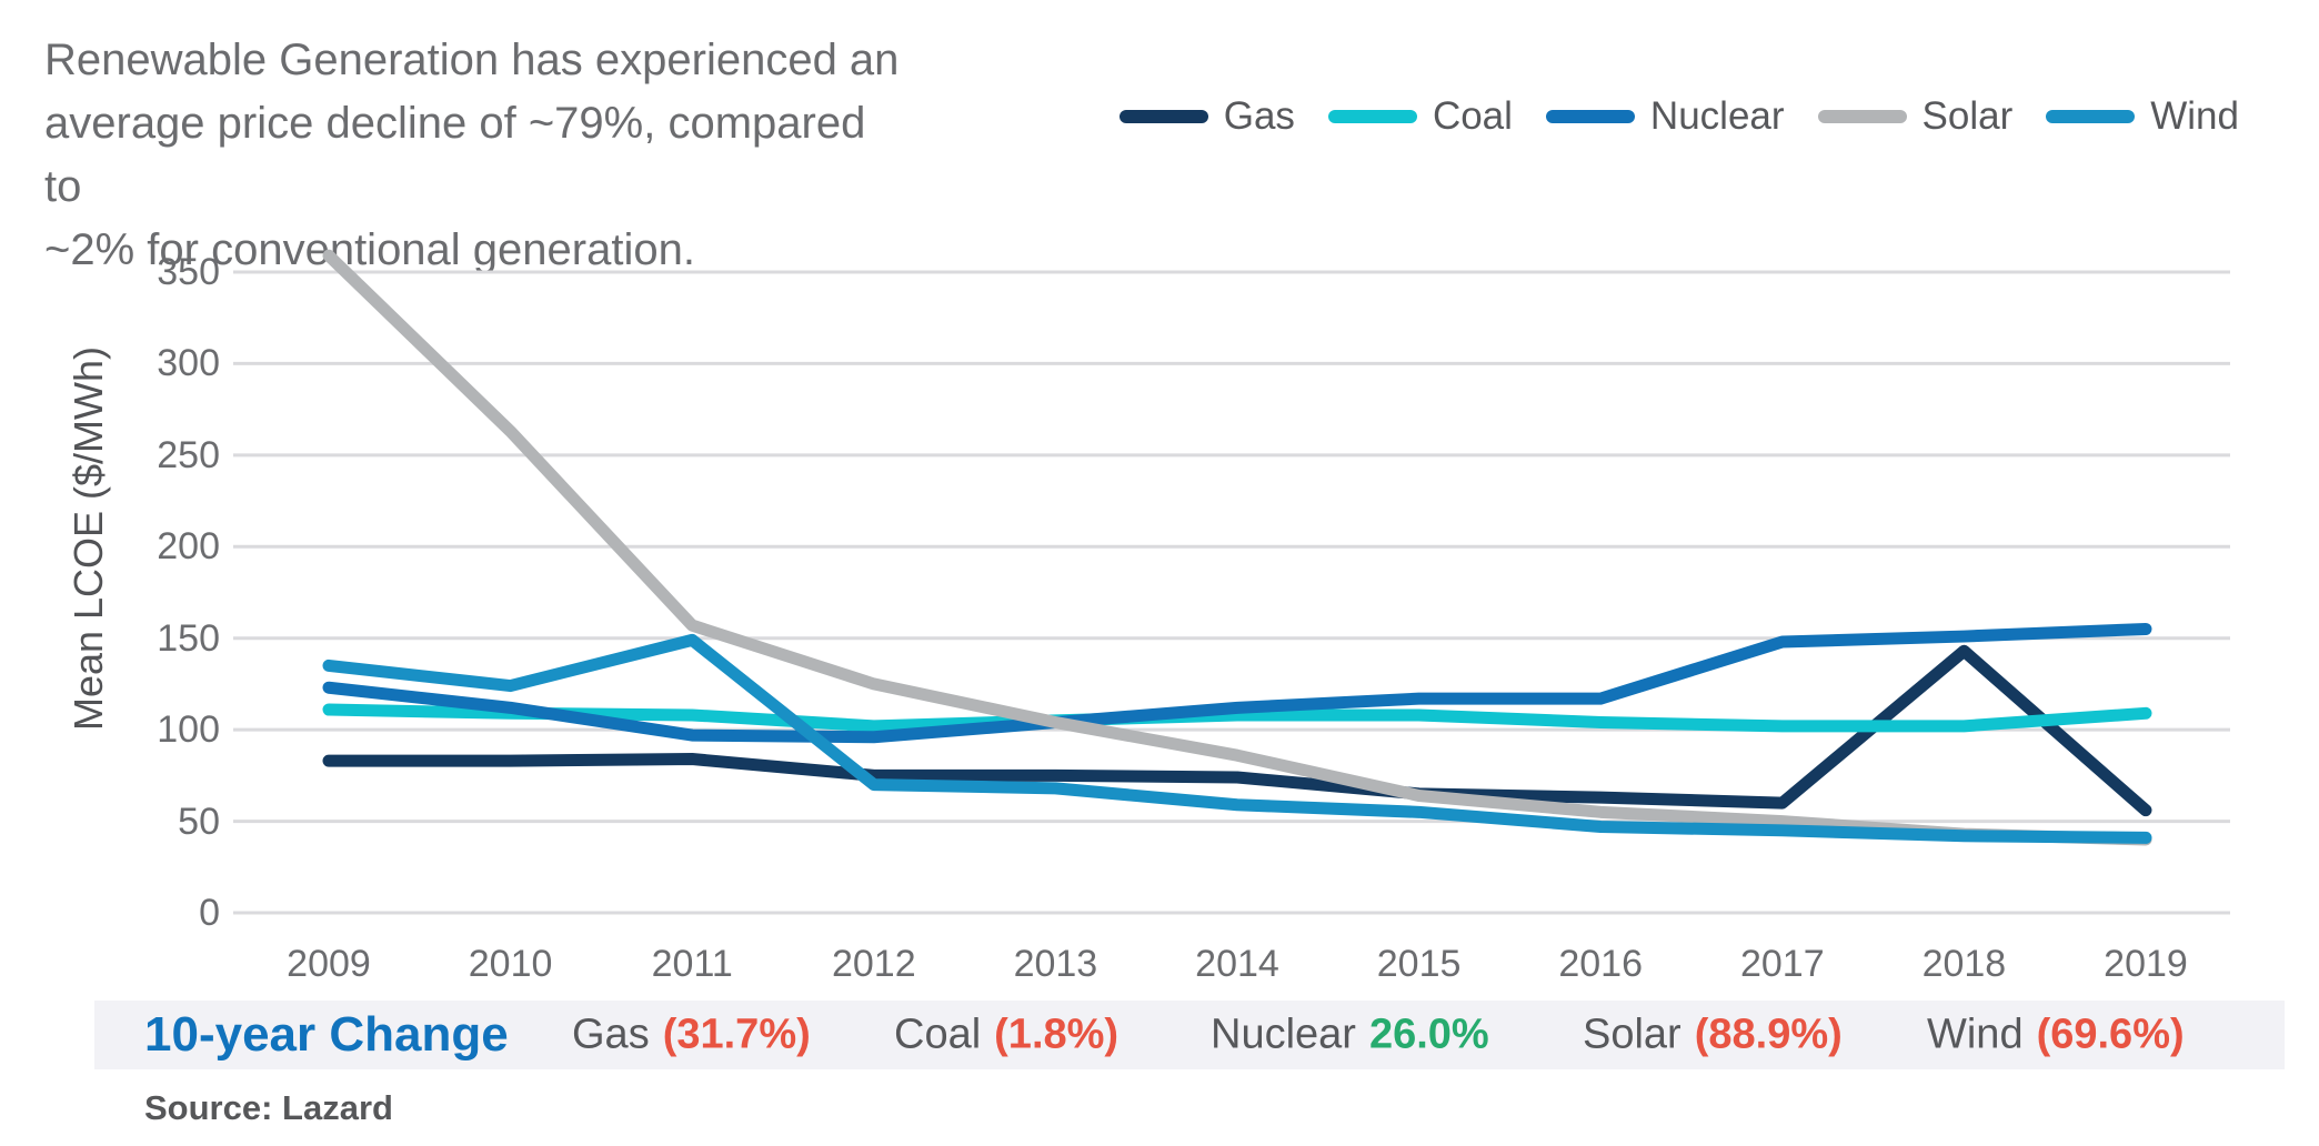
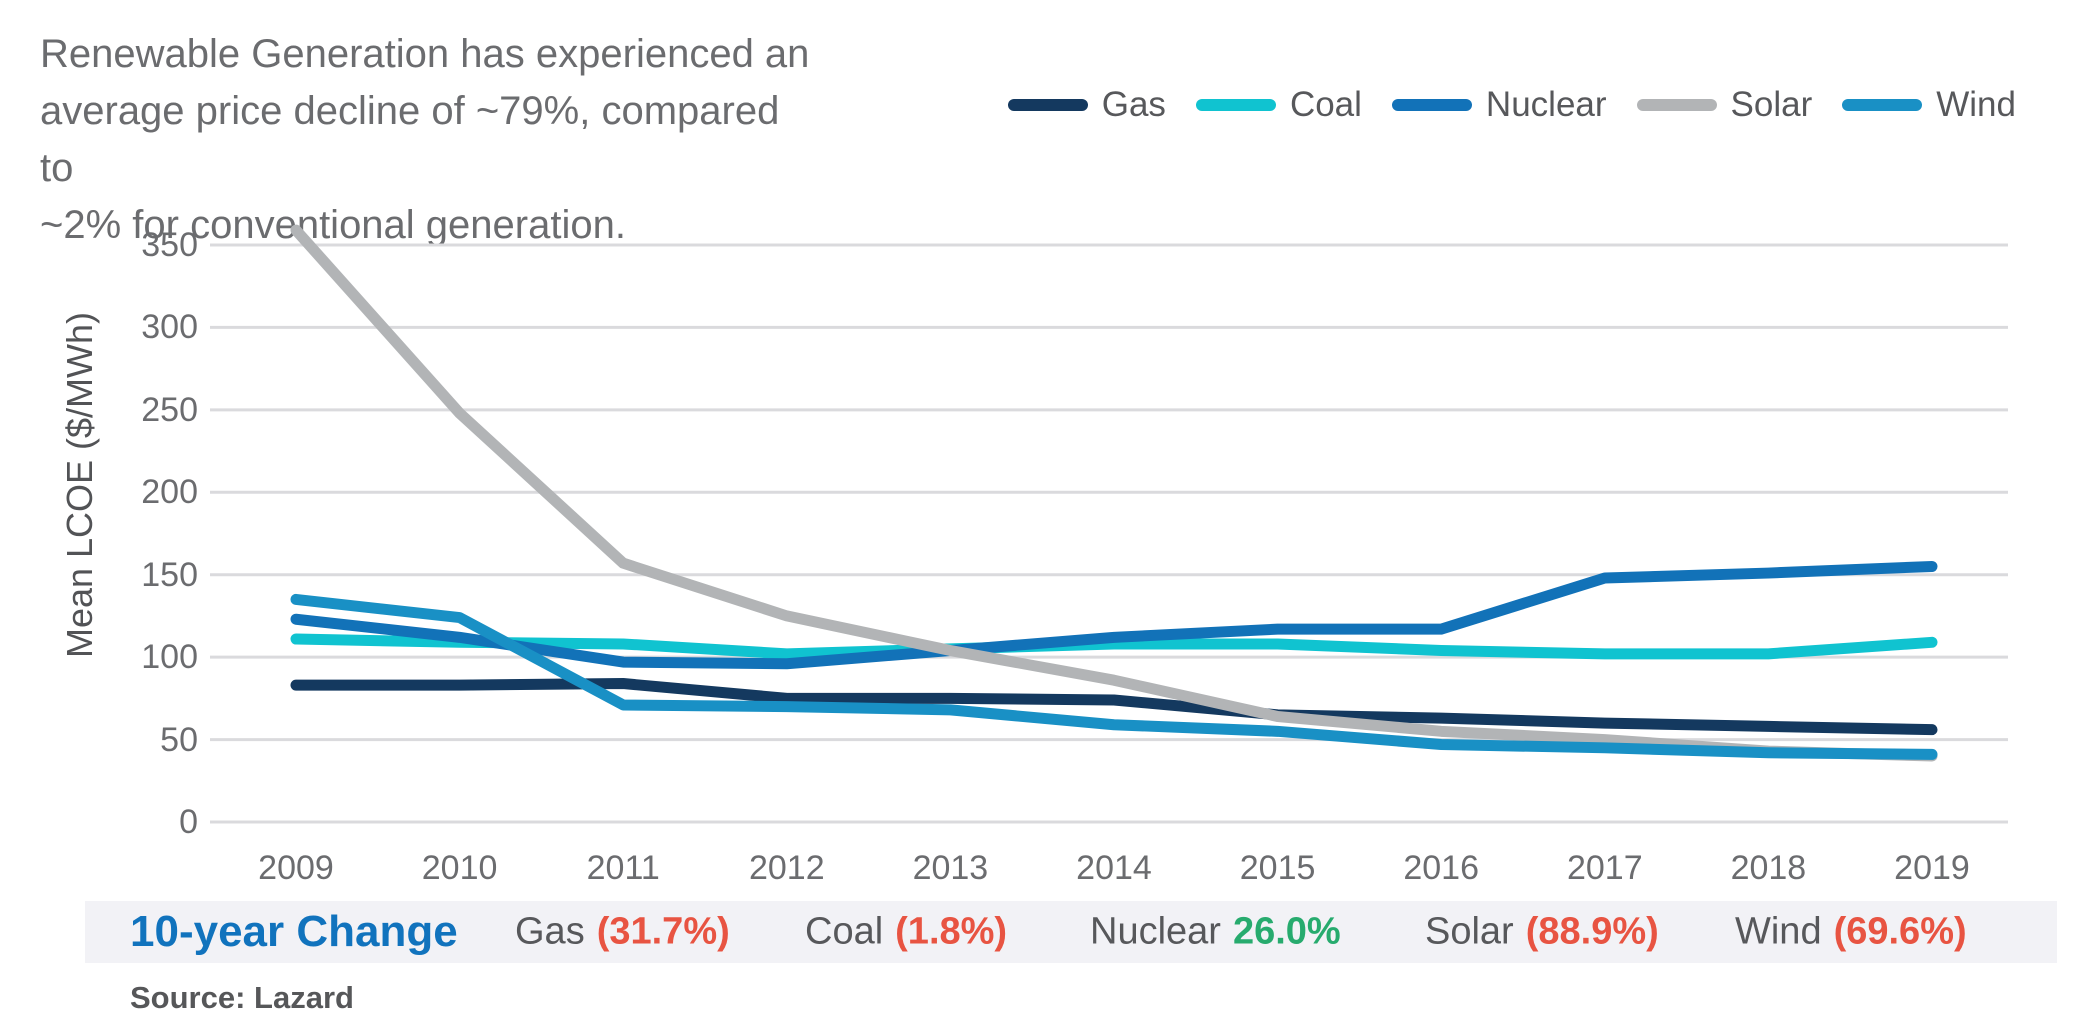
Solar/2010: 263 -> 248
Wind/2011: 149 -> 71
Gas/2018: 143 -> 58
